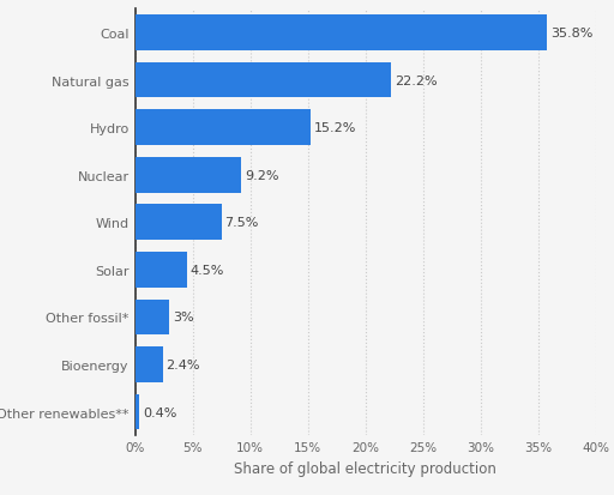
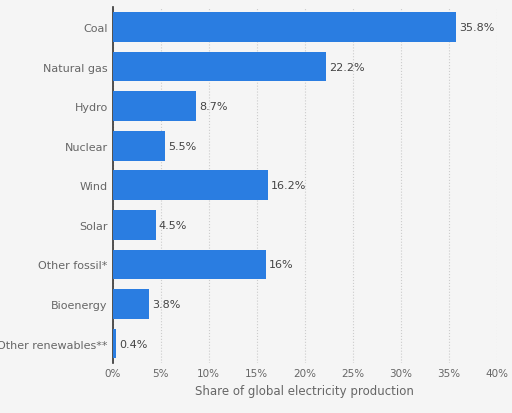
Hydro: 15.2% -> 8.7%
Nuclear: 9.2% -> 5.5%
Wind: 7.5% -> 16.2%
Other fossil*: 3% -> 16%
Bioenergy: 2.4% -> 3.8%
